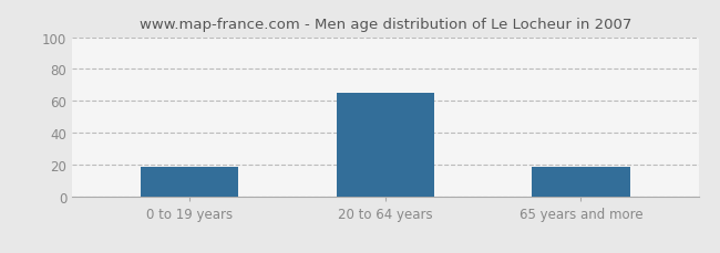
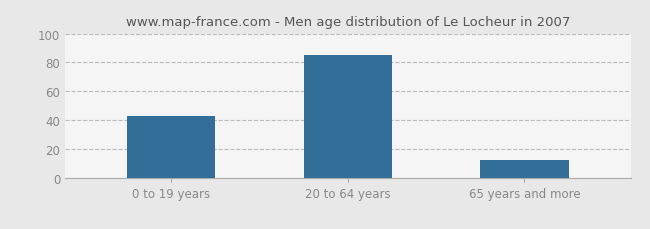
0 to 19 years: 19 -> 43
20 to 64 years: 65 -> 85
65 years and more: 19 -> 13
